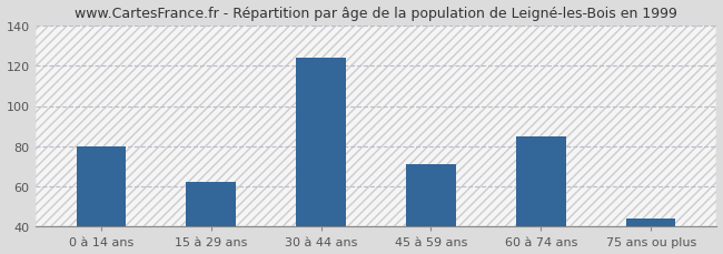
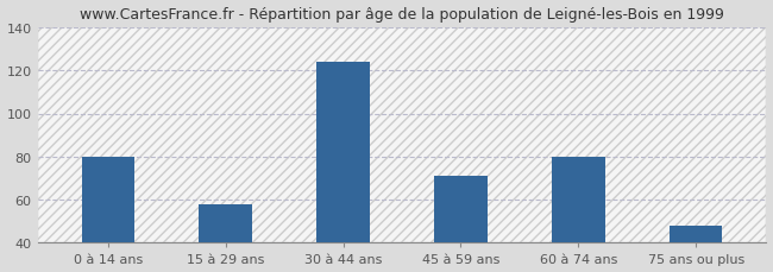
15 à 29 ans: 62 -> 58
60 à 74 ans: 85 -> 80
75 ans ou plus: 44 -> 48
